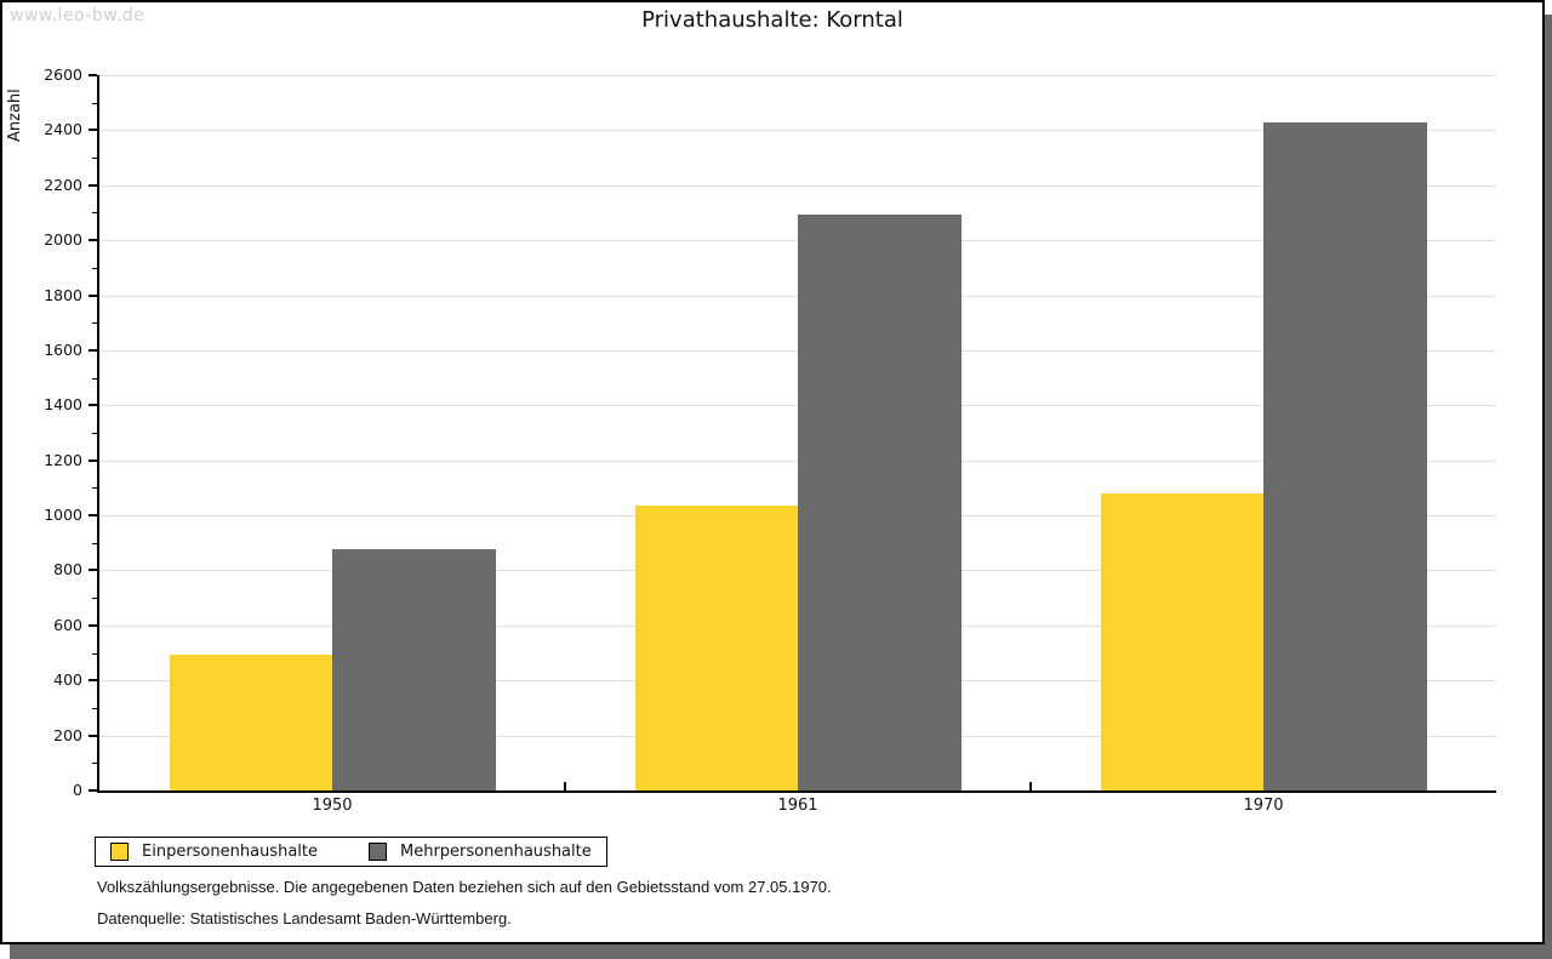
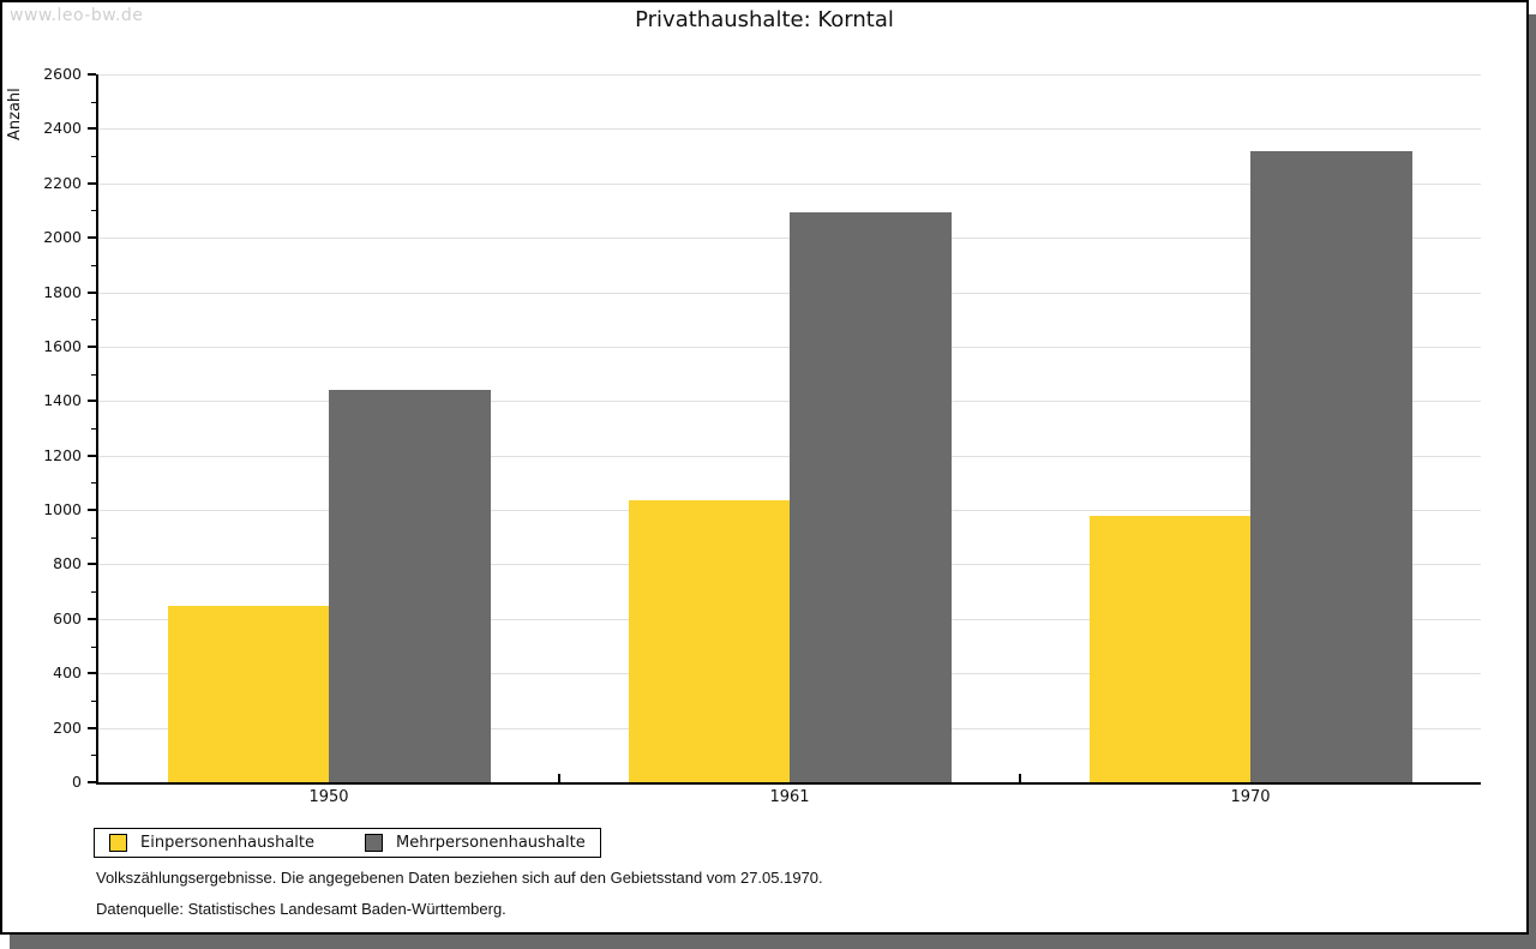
Einpersonenhaushalte/1950: 500 -> 650
Mehrpersonenhaushalte/1950: 880 -> 1440
Einpersonenhaushalte/1970: 1080 -> 980
Mehrpersonenhaushalte/1970: 2430 -> 2320
